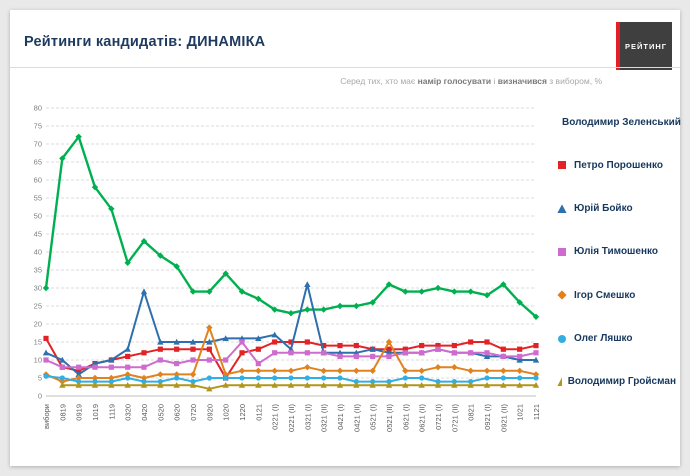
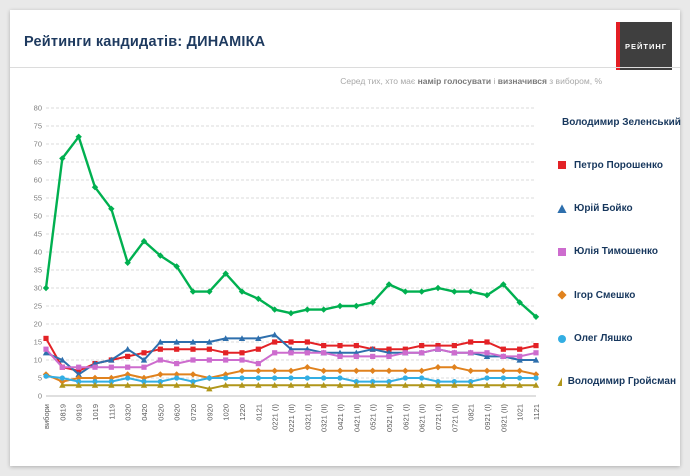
Юлія Тимошенко/вибори: 10 -> 13
Юрій Бойко/0420: 29 -> 10
Ігор Смешко/0920: 19 -> 5
Петро Порошенко/1020: 5 -> 12
Юлія Тимошенко/1220: 15 -> 10
Юрій Бойко/0321 (I): 31 -> 13
Ігор Смешко/0521 (II): 15 -> 7
